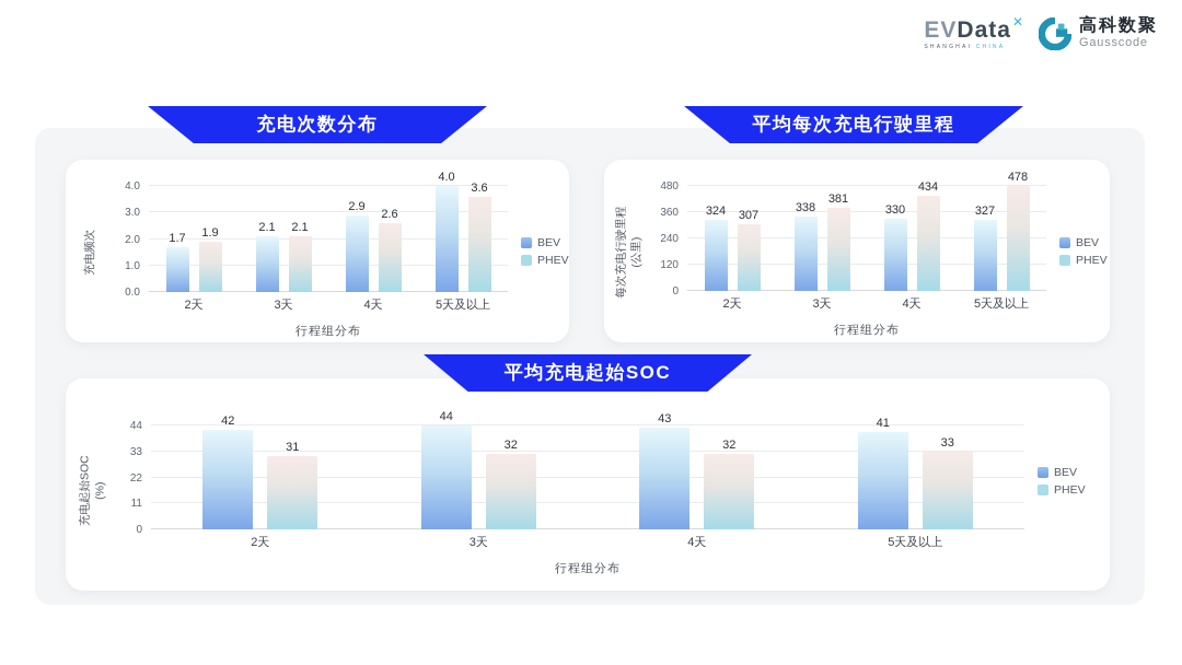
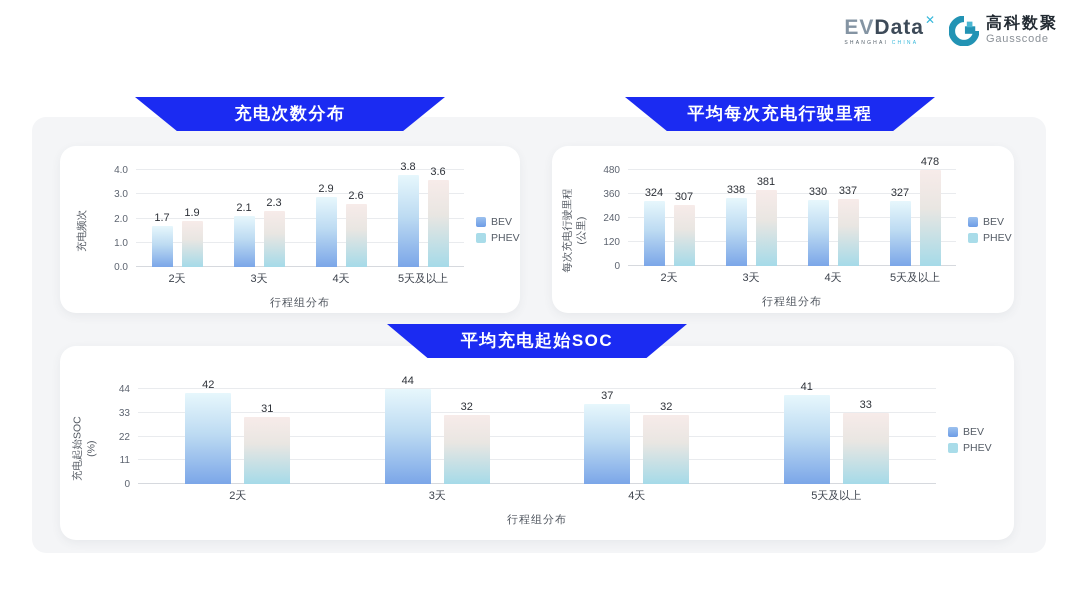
充电次数分布/PHEV/3天: 2.1 -> 2.3
充电次数分布/BEV/5天及以上: 4.0 -> 3.8
平均每次充电行驶里程/PHEV/4天: 434 -> 337
平均充电起始SOC/BEV/4天: 43 -> 37
